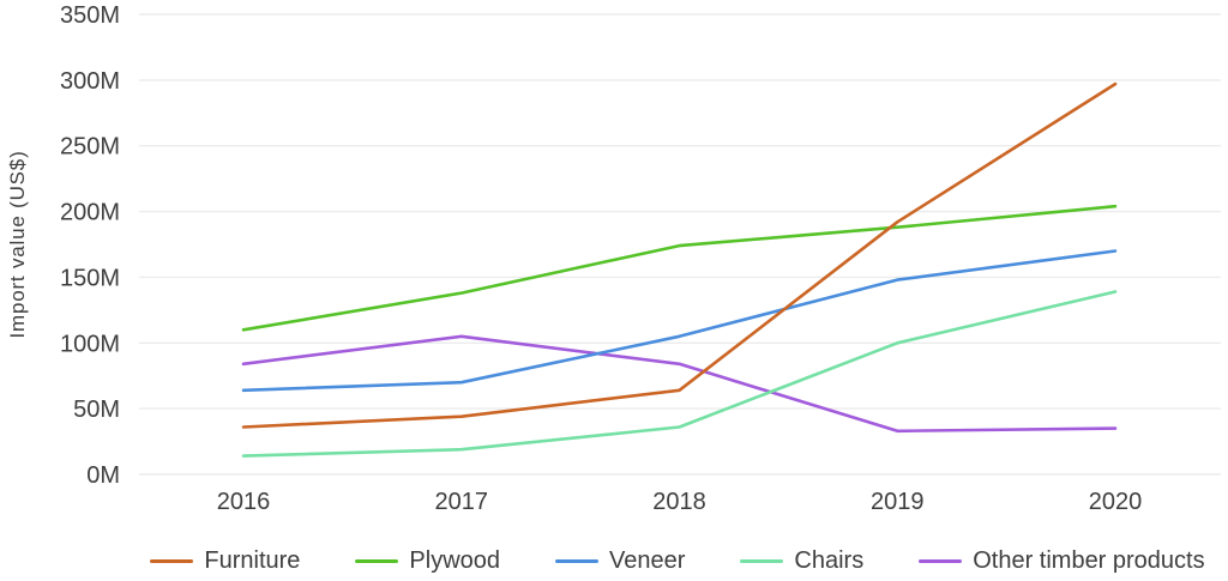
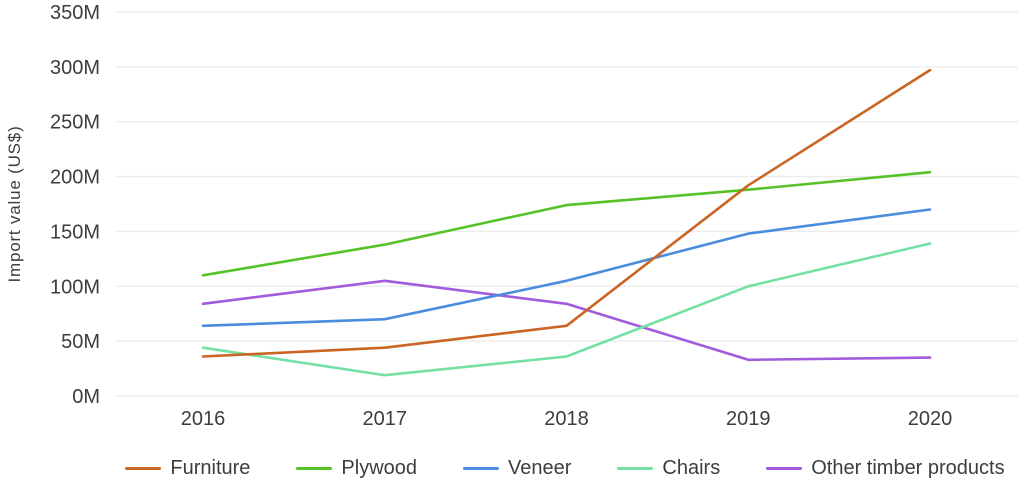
Chairs/2016: 14M -> 44M
